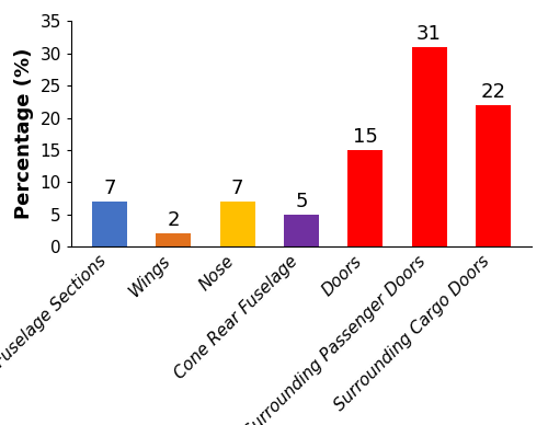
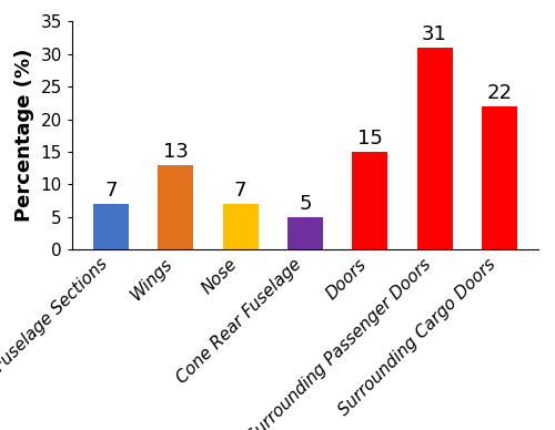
Wings: 2 -> 13
